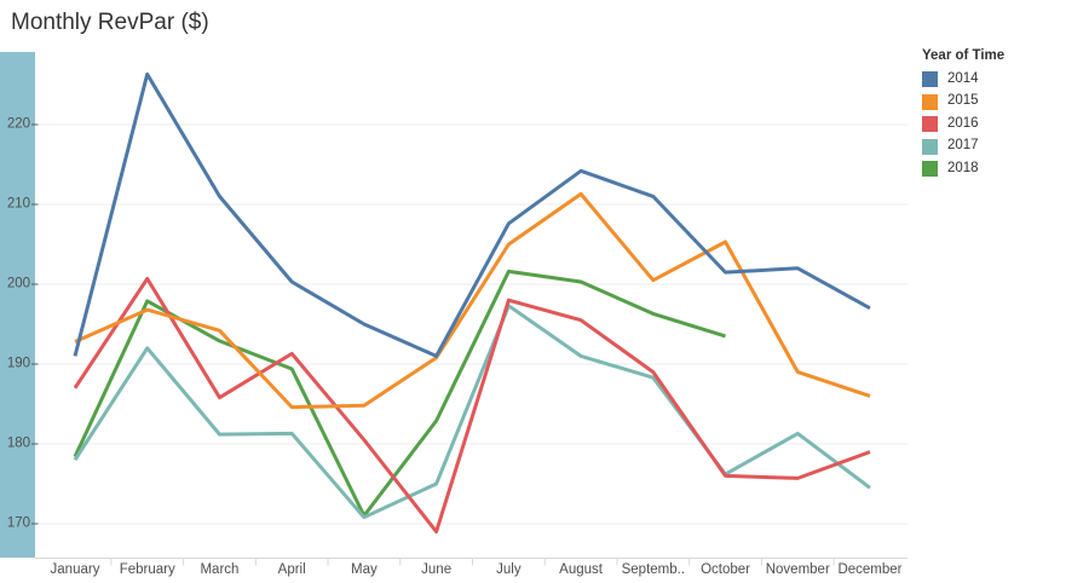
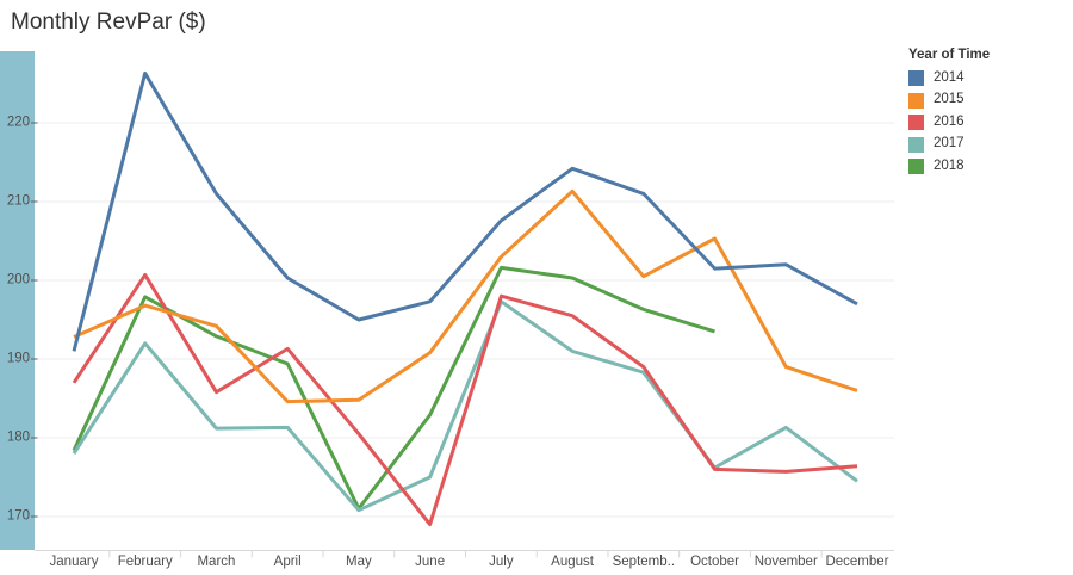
2014/June: 191 -> 197
2015/July: 205 -> 203
2016/December: 179 -> 176
